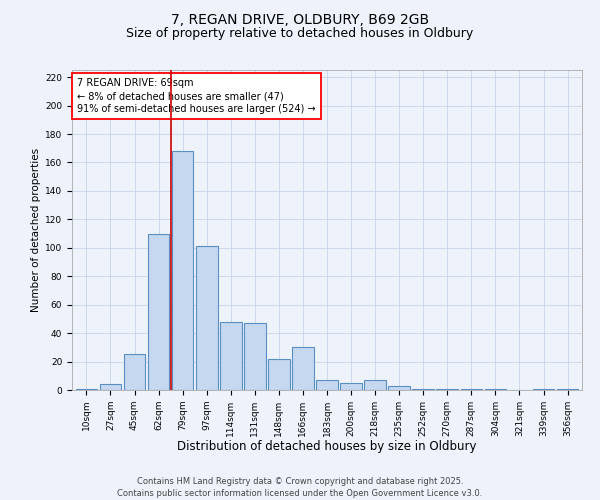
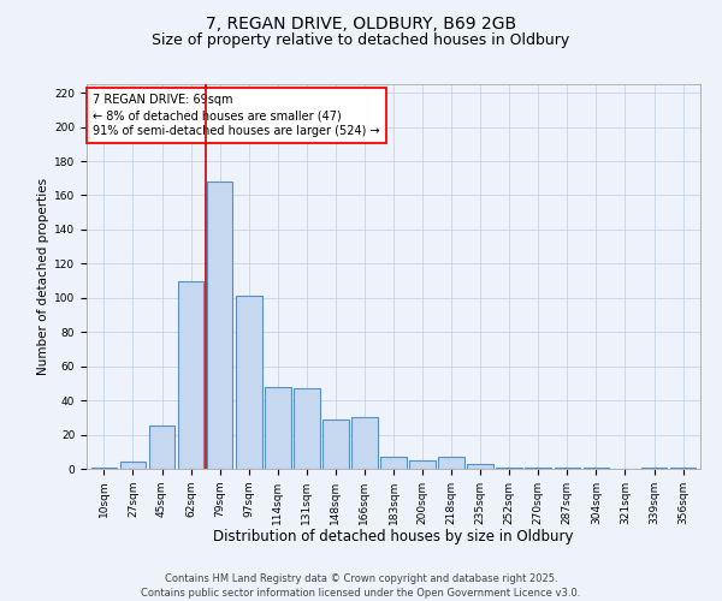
148sqm: 22 -> 29
